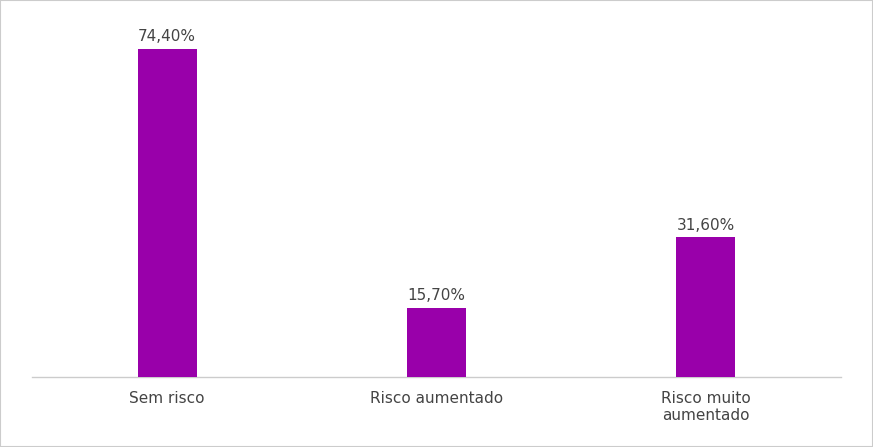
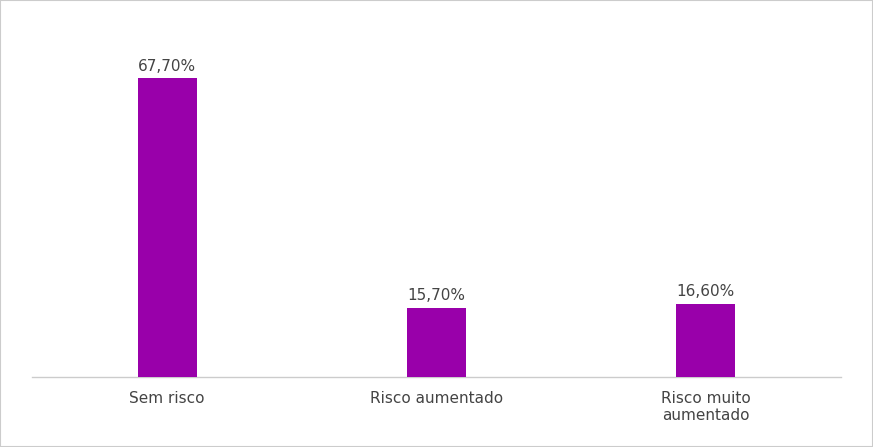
Sem risco: 74,40% -> 67,70%
Risco muito aumentado: 31,60% -> 16,60%
